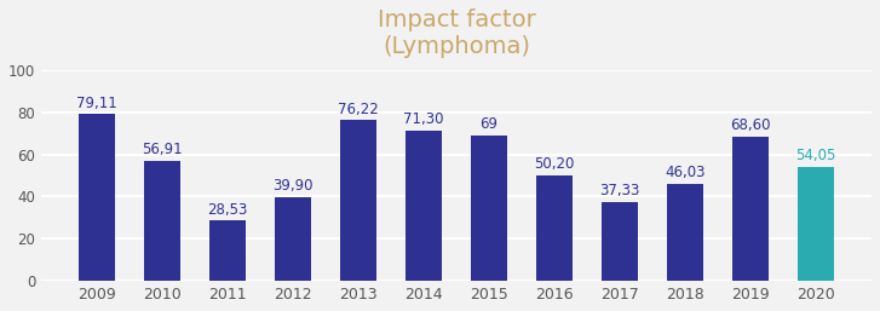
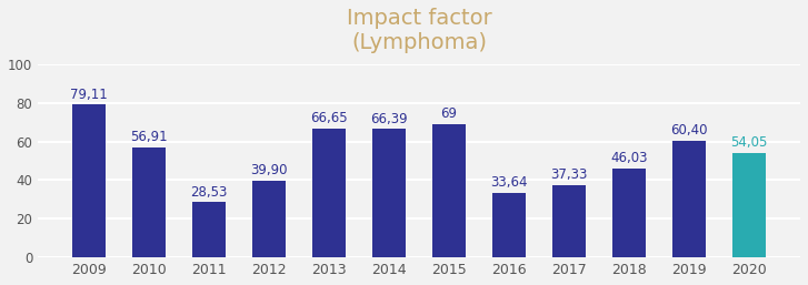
2013: 76,22 -> 66,65
2014: 71,30 -> 66,39
2016: 50,20 -> 33,64
2019: 68,60 -> 60,40
